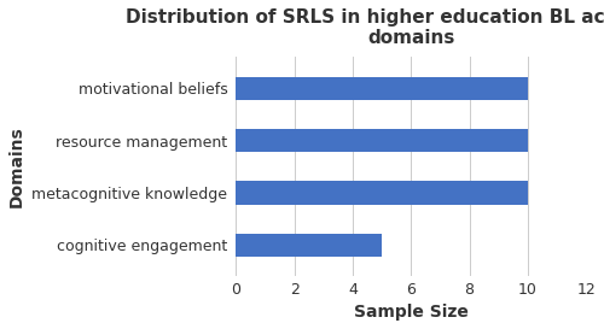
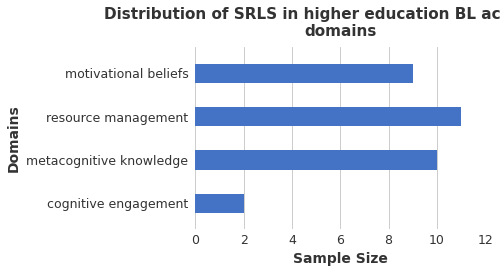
motivational beliefs: 10 -> 9
resource management: 10 -> 11
cognitive engagement: 5 -> 2
